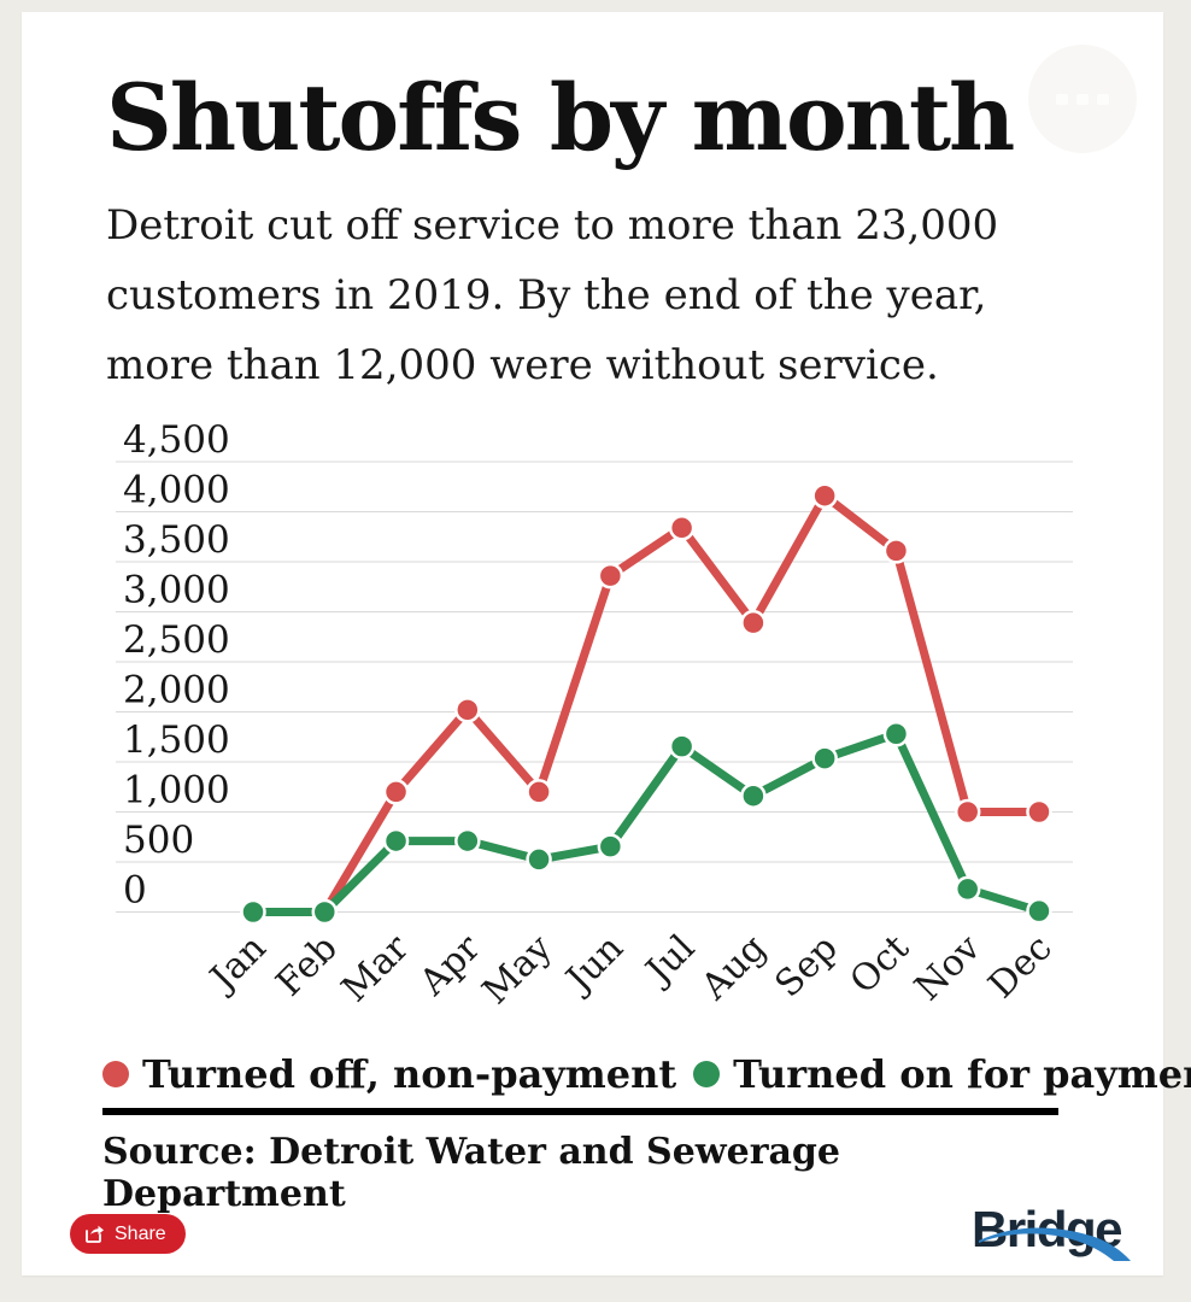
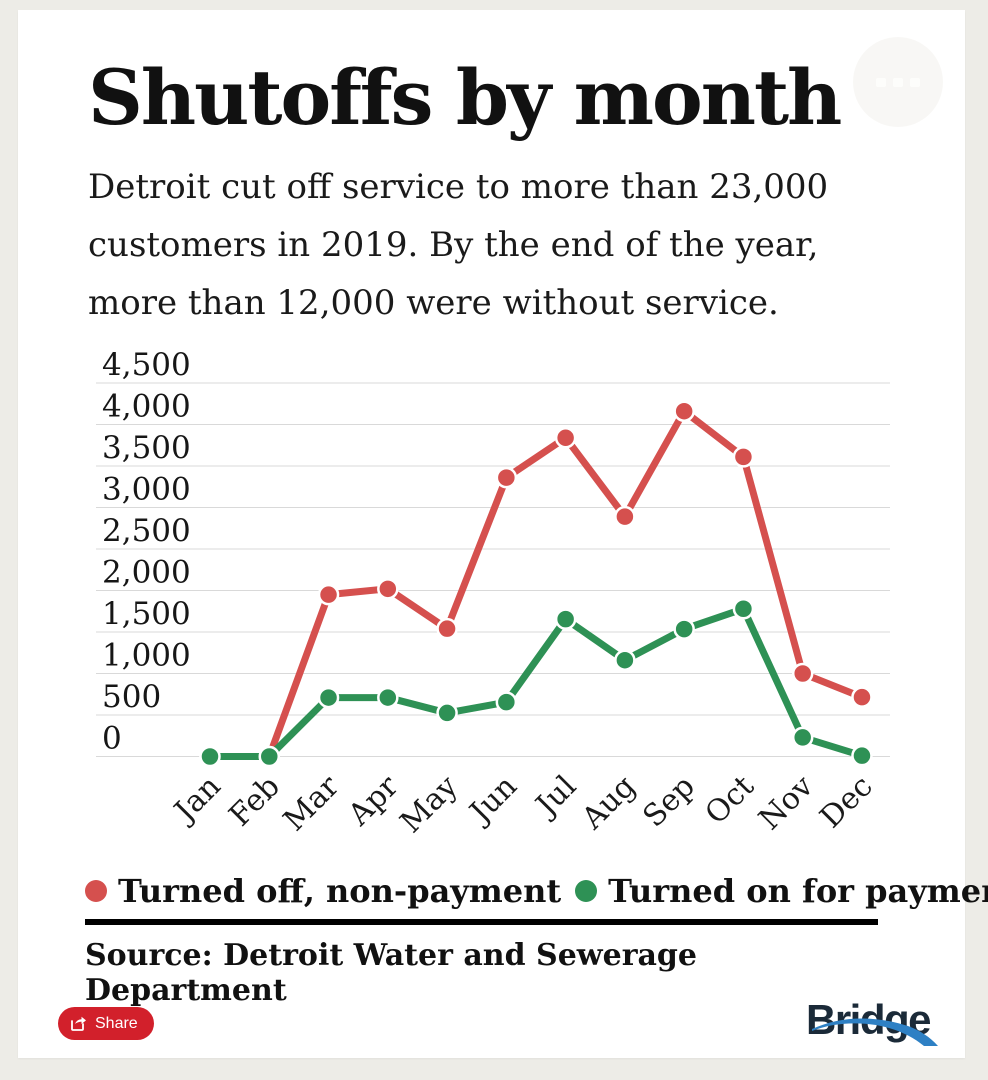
Turned off, non-payment/Mar: 1200 -> 2000
Turned off, non-payment/May: 1200 -> 1500
Turned off, non-payment/Dec: 1000 -> 700
